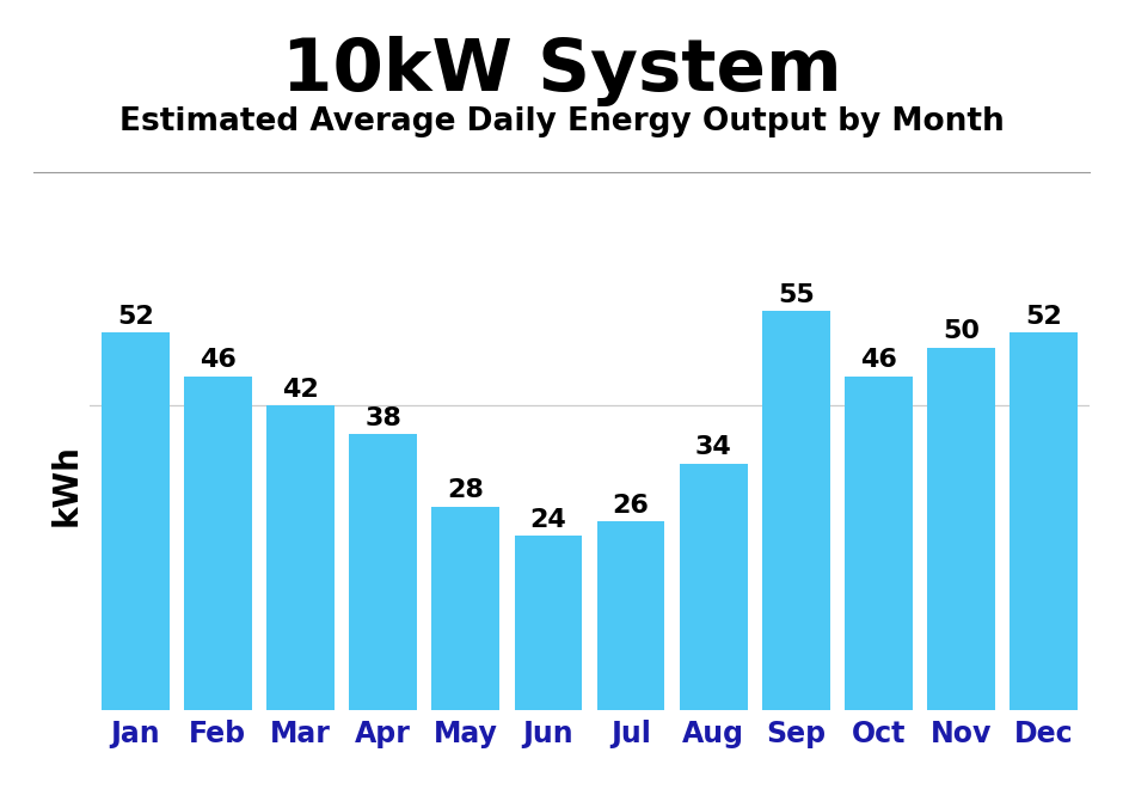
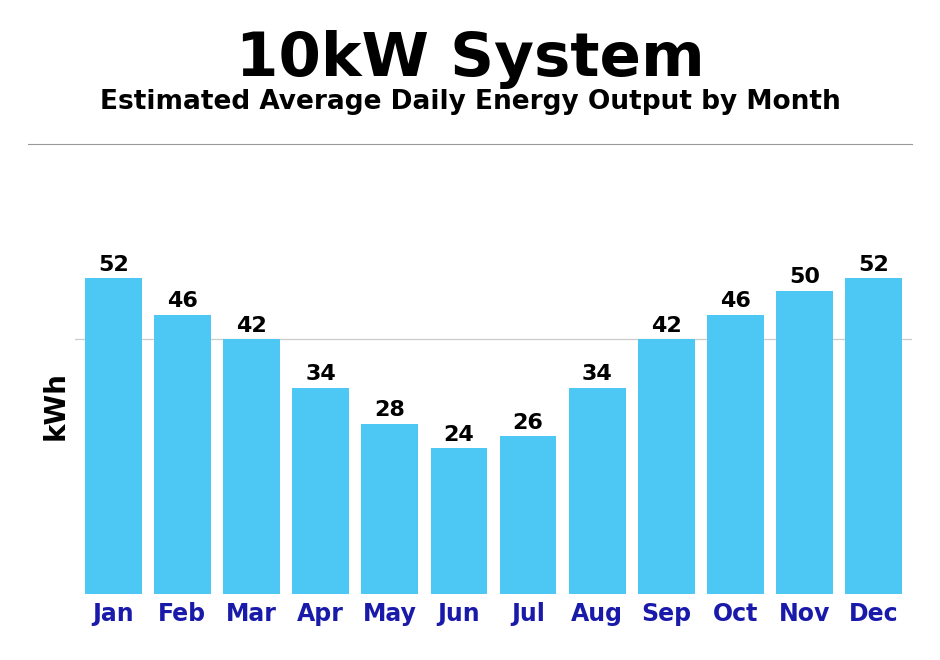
Apr: 38 -> 34
Sep: 55 -> 42
